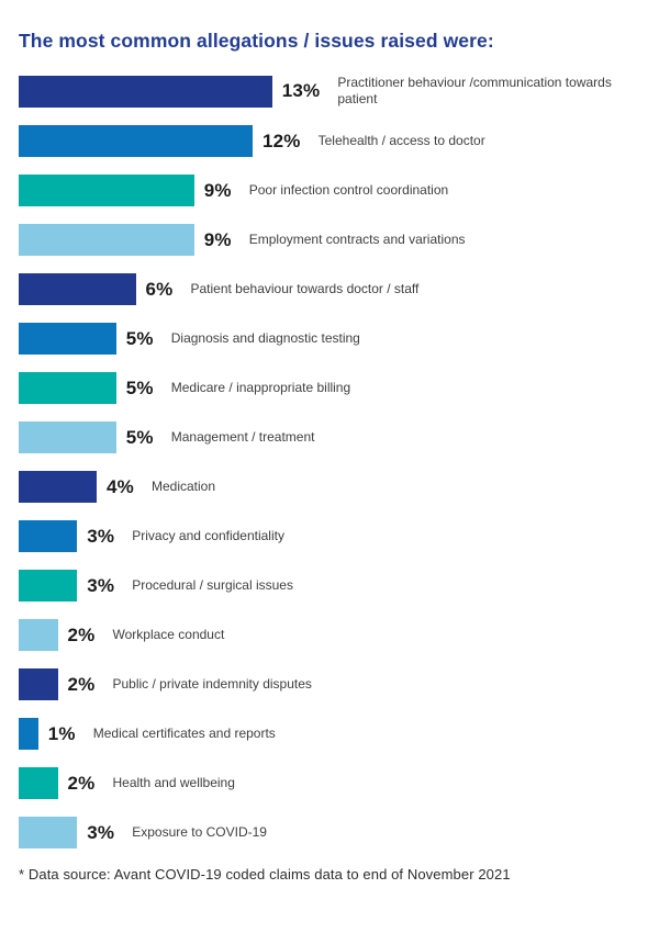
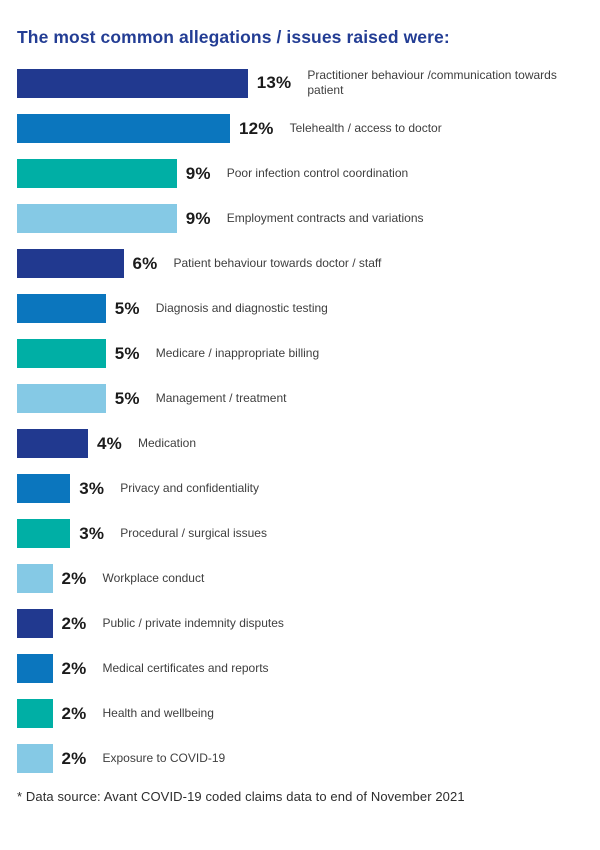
Medical certificates and reports: 1% -> 2%
Exposure to COVID-19: 3% -> 2%
